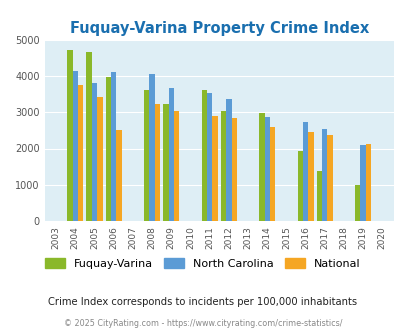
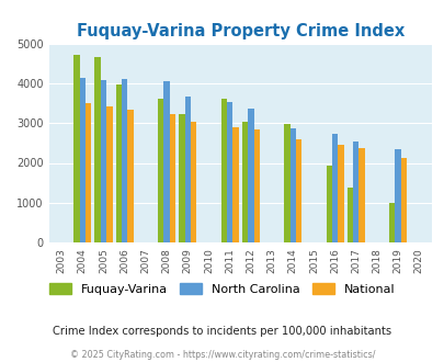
National/2004: 3750 -> 3490
North Carolina/2005: 3800 -> 4090
National/2006: 2500 -> 3340
North Carolina/2019: 2100 -> 2340
